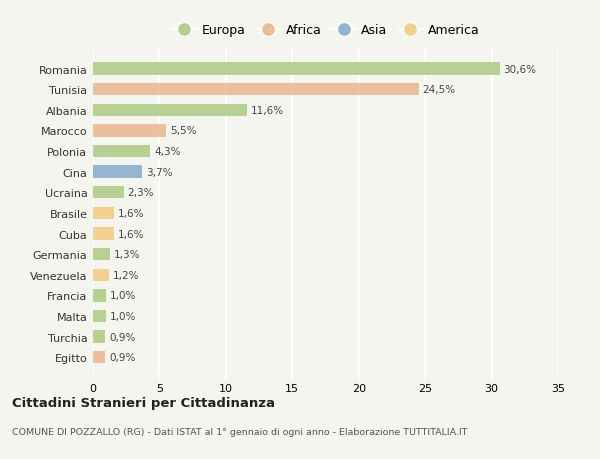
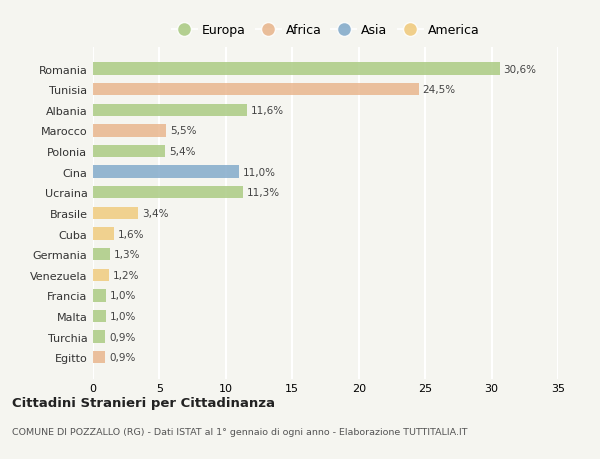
Polonia: 4,3% -> 5,4%
Cina: 3,7% -> 11,0%
Ucraina: 2,3% -> 11,3%
Brasile: 1,6% -> 3,4%
